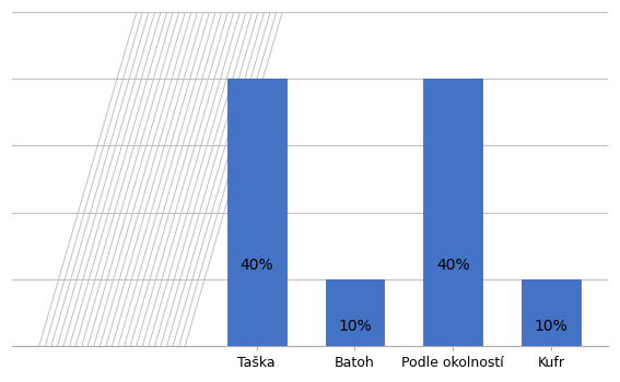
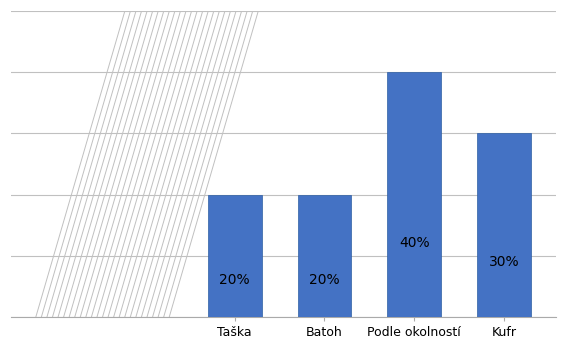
Taška: 40% -> 20%
Batoh: 10% -> 20%
Kufr: 10% -> 30%
